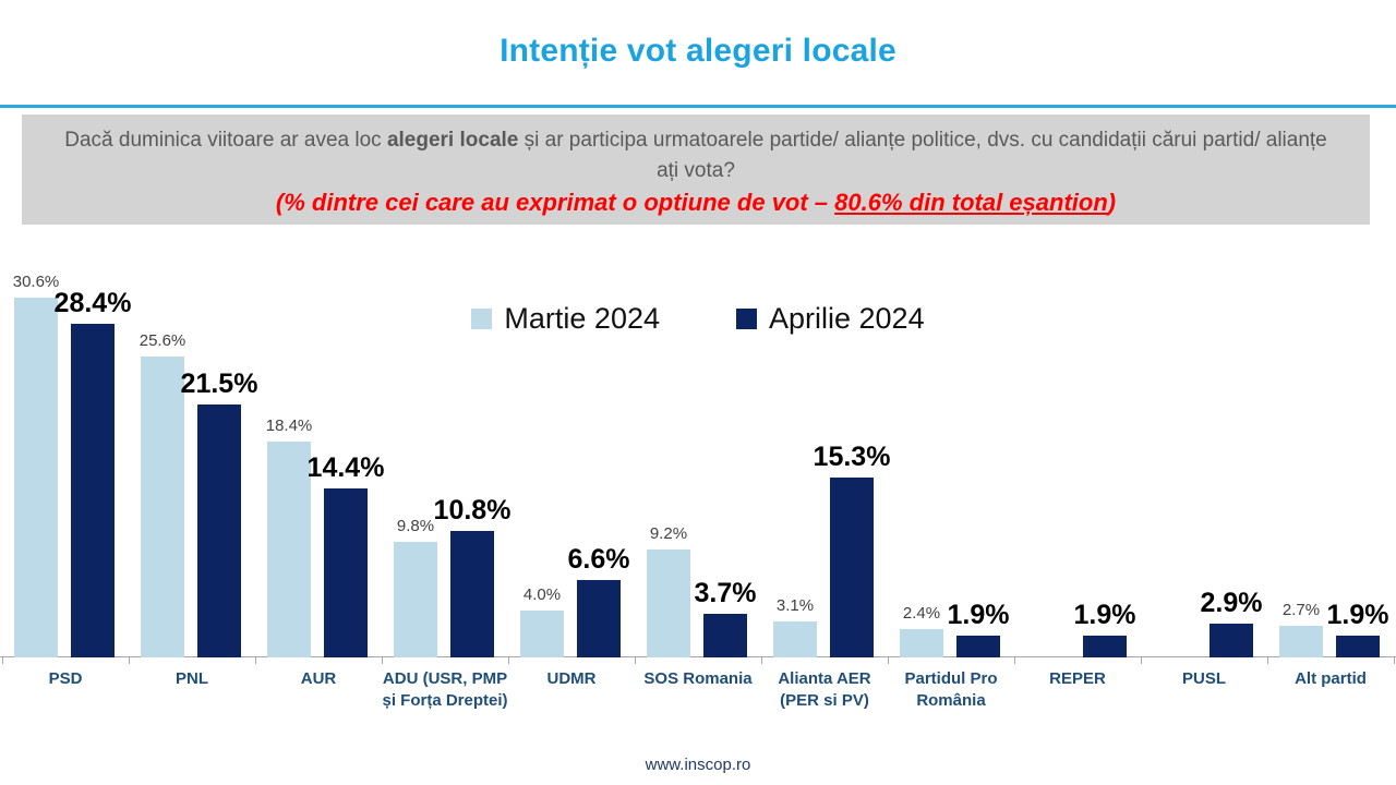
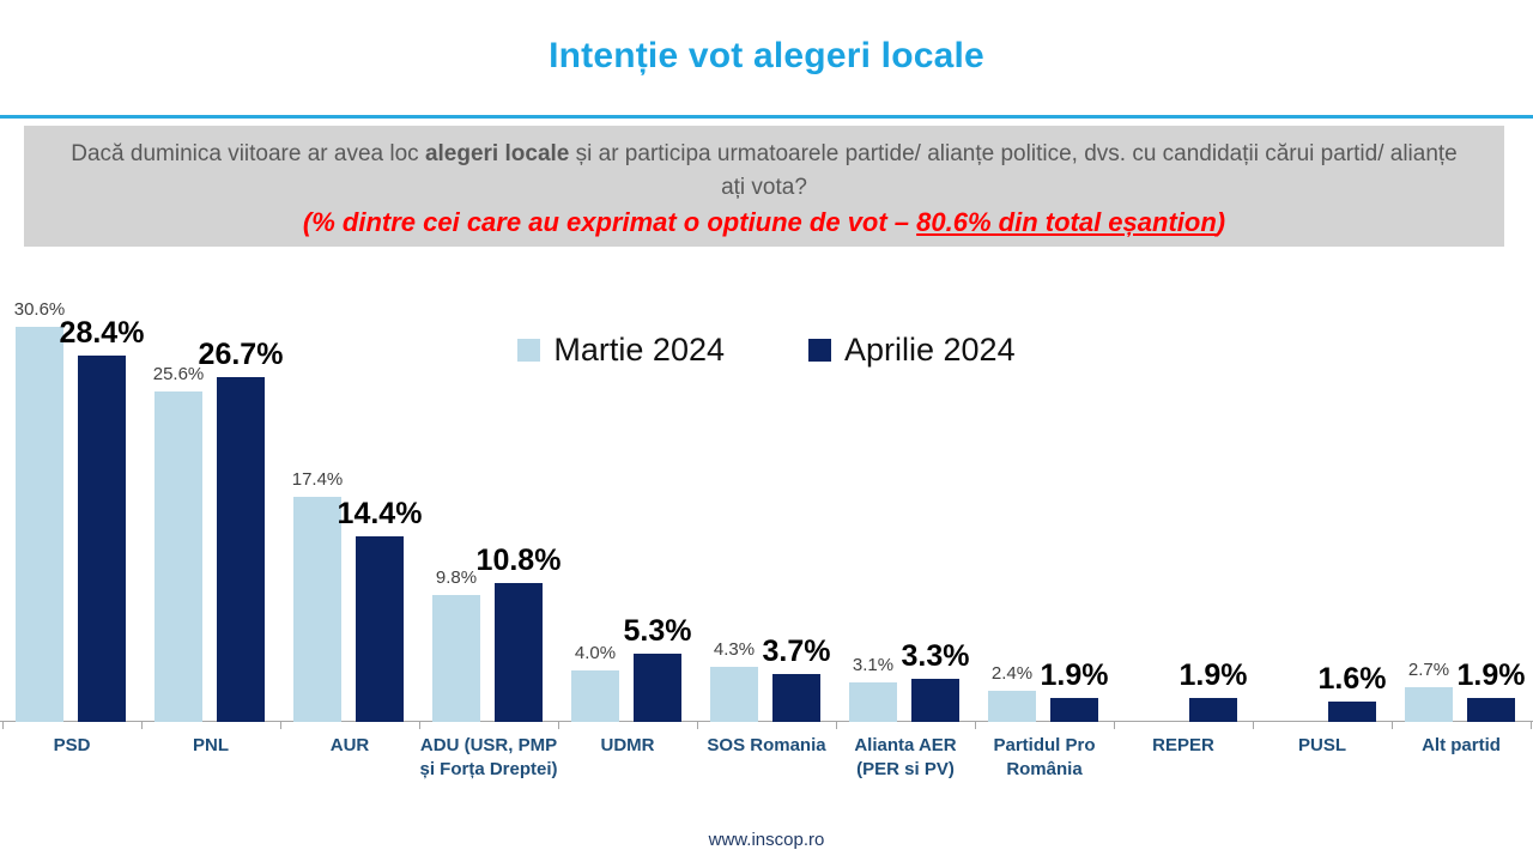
Aprilie 2024/PNL: 21.5% -> 26.7%
Martie 2024/AUR: 18.4% -> 17.4%
Aprilie 2024/UDMR: 6.6% -> 5.3%
Martie 2024/SOS Romania: 9.2% -> 4.3%
Aprilie 2024/Alianta AER (PER si PV): 15.3% -> 3.3%
Aprilie 2024/PUSL: 2.9% -> 1.6%
